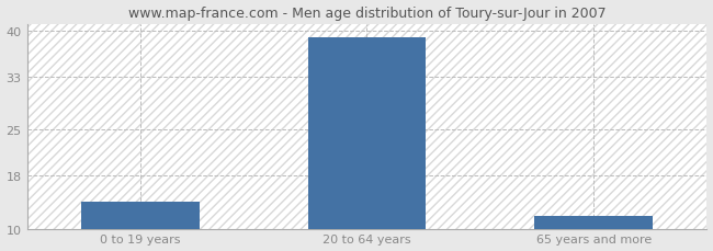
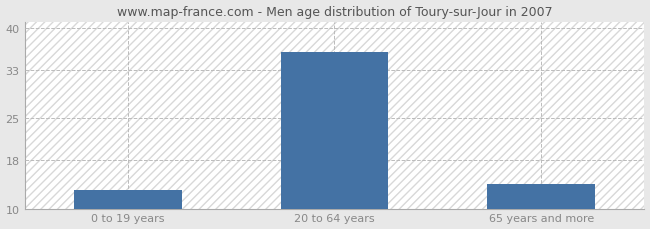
0 to 19 years: 14 -> 13
20 to 64 years: 39 -> 36
65 years and more: 12 -> 14
